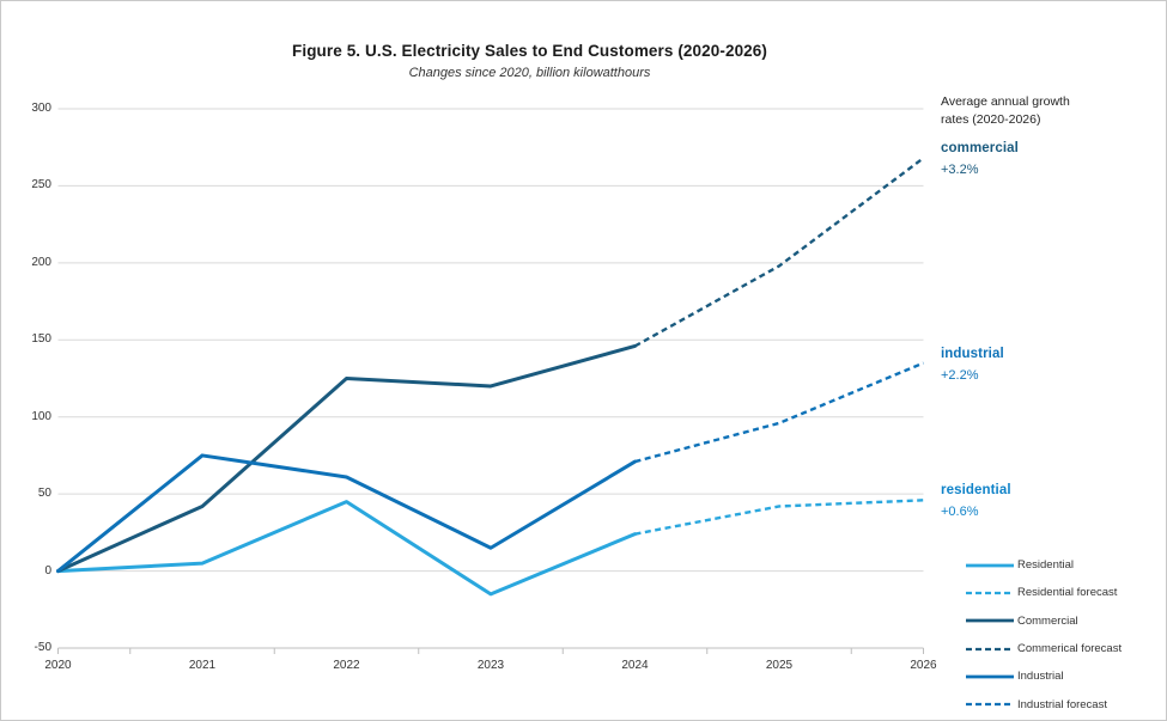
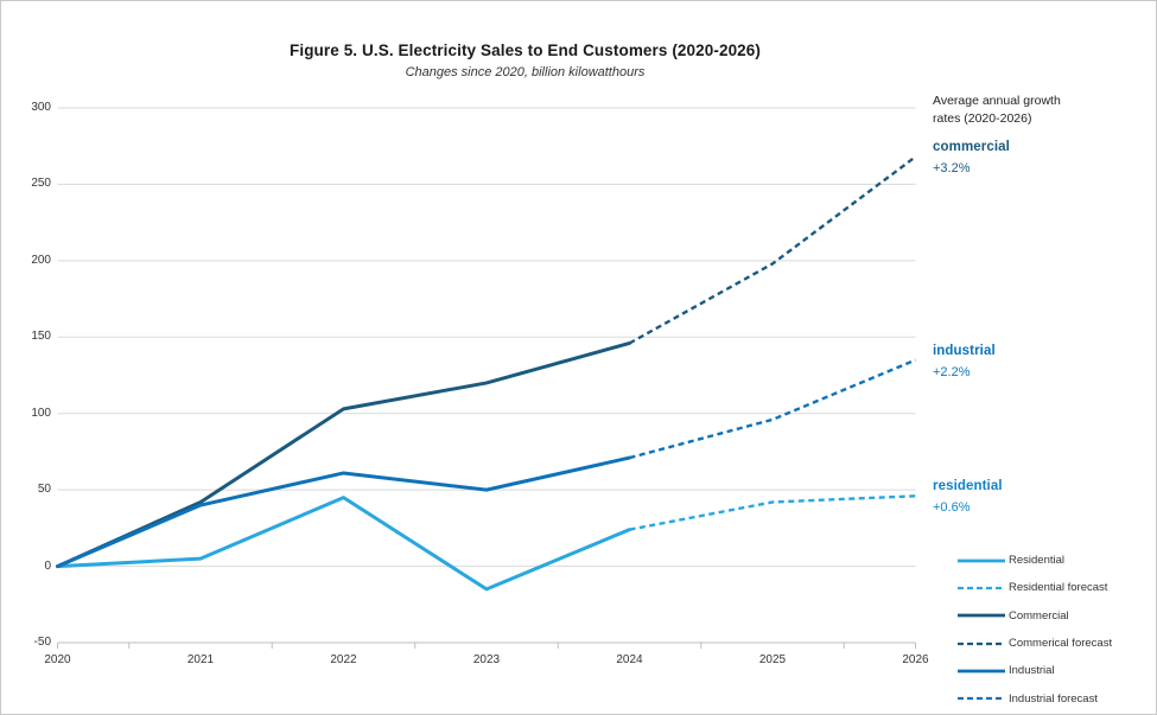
Industrial/2021: 75 -> 40
Commercial/2022: 125 -> 103
Industrial/2023: 15 -> 50
